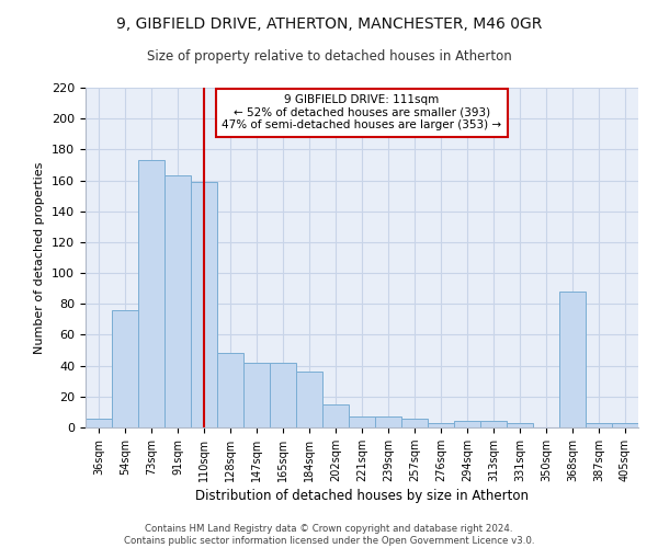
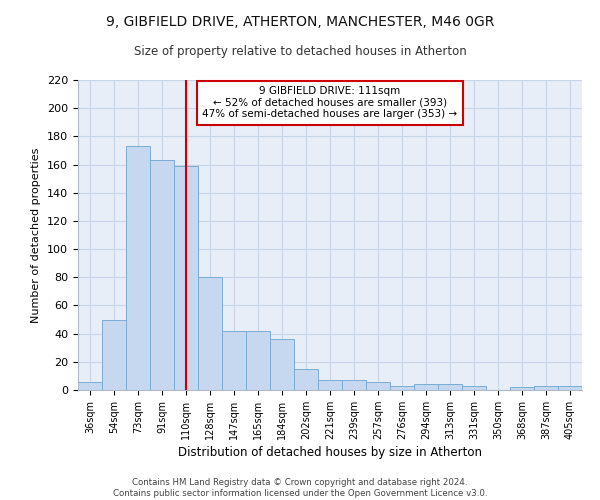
54sqm: 76 -> 50
128sqm: 48 -> 80
368sqm: 88 -> 2
